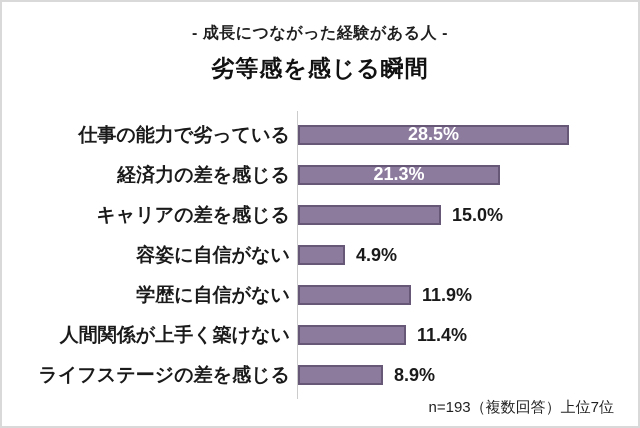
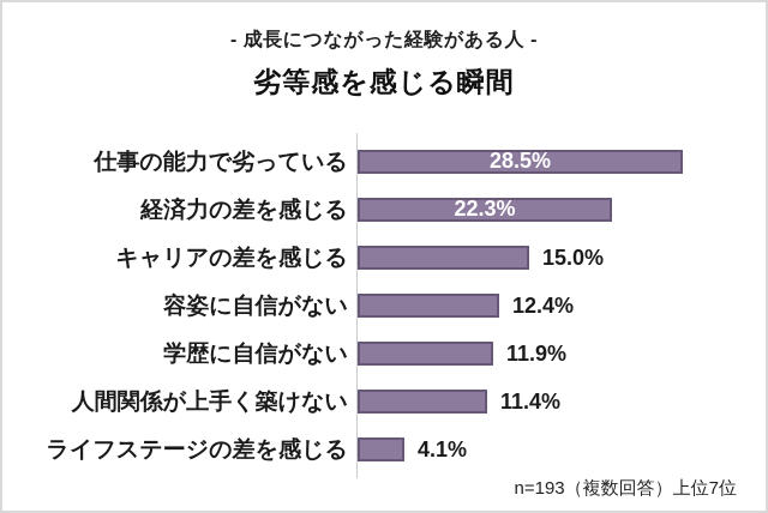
経済力の差を感じる: 21.3% -> 22.3%
容姿に自信がない: 4.9% -> 12.4%
ライフステージの差を感じる: 8.9% -> 4.1%
